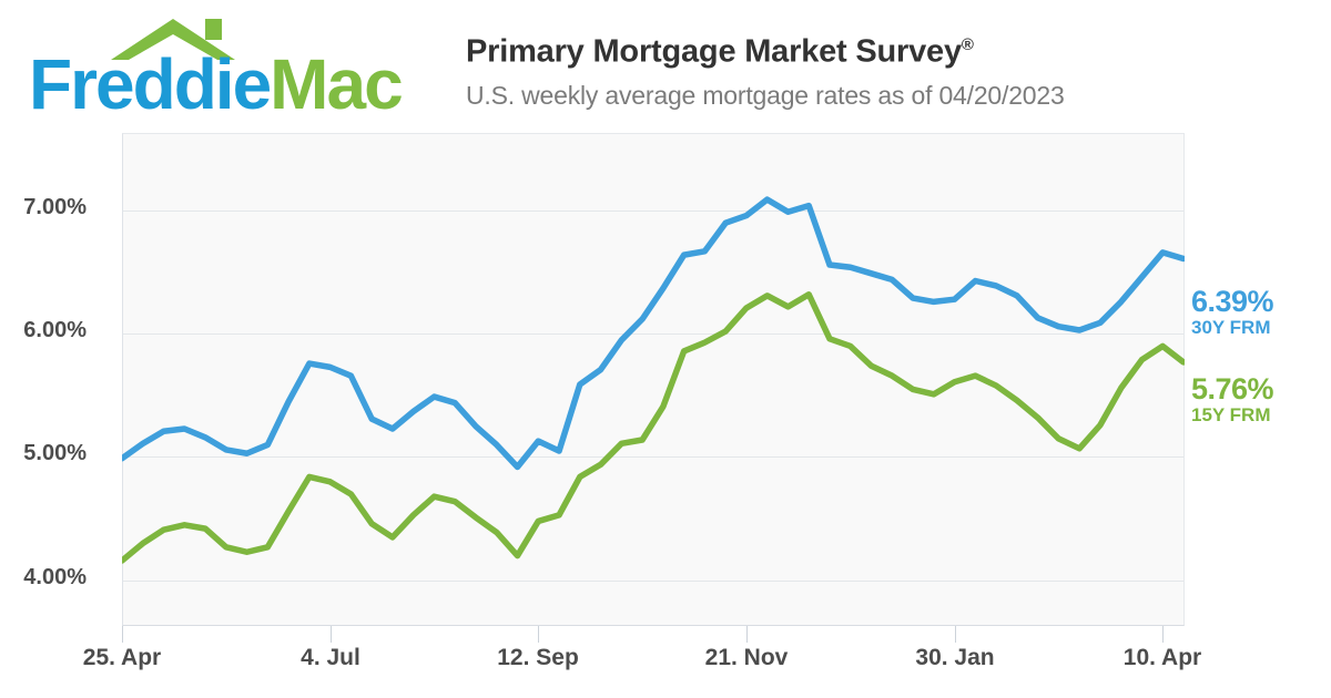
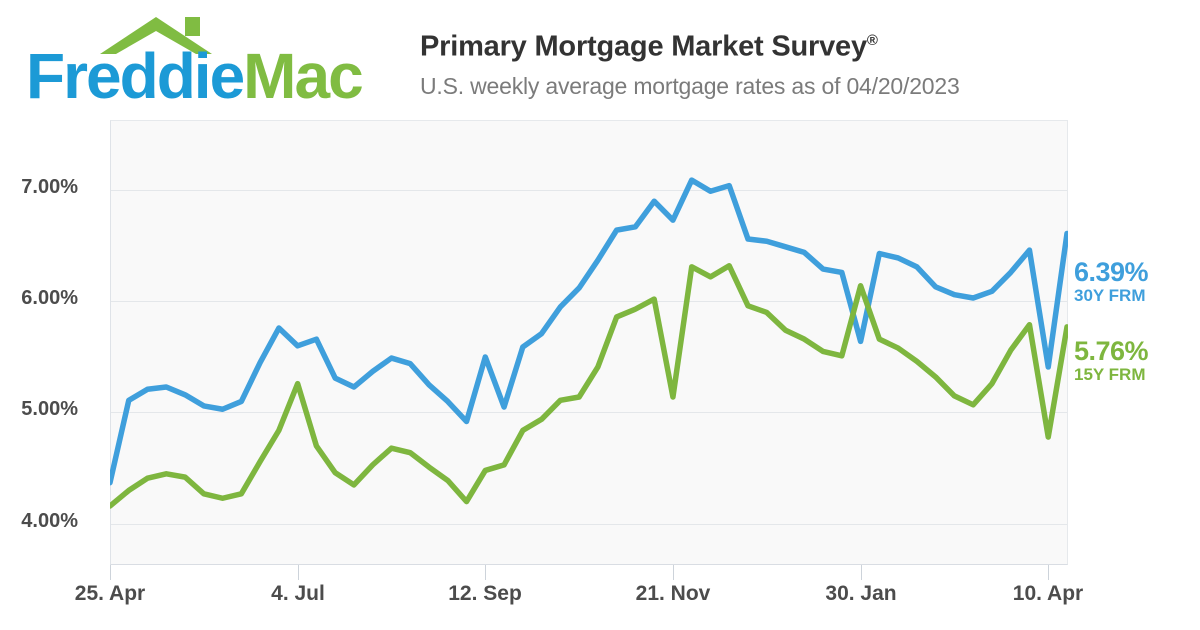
30Y FRM/25. Apr: 4.98% -> 4.36%
30Y FRM/4. Jul: 5.72% -> 5.59%
15Y FRM/4. Jul: 4.79% -> 5.25%
30Y FRM/12. Sep: 5.12% -> 5.49%
30Y FRM/21. Nov: 6.95% -> 6.72%
15Y FRM/21. Nov: 6.20% -> 5.13%
30Y FRM/30. Jan: 6.27% -> 5.63%
15Y FRM/30. Jan: 5.60% -> 6.13%
30Y FRM/10. Apr: 6.65% -> 5.40%
15Y FRM/10. Apr: 5.89% -> 4.77%
